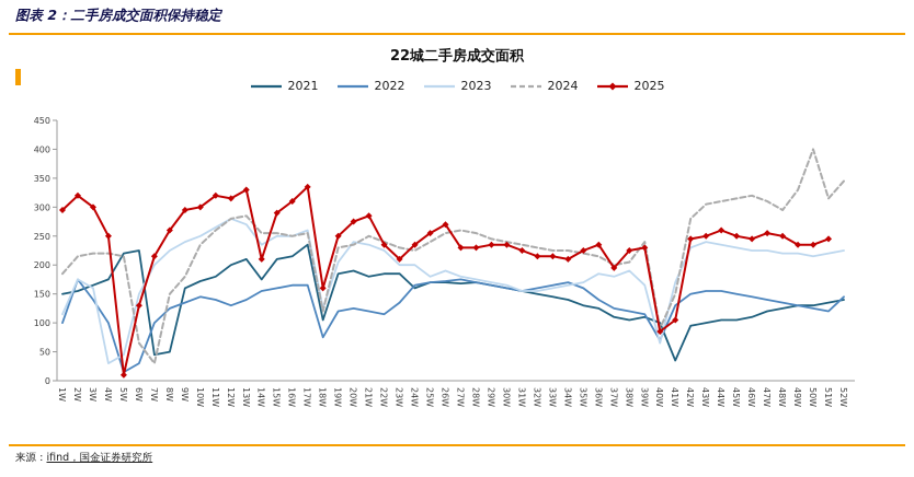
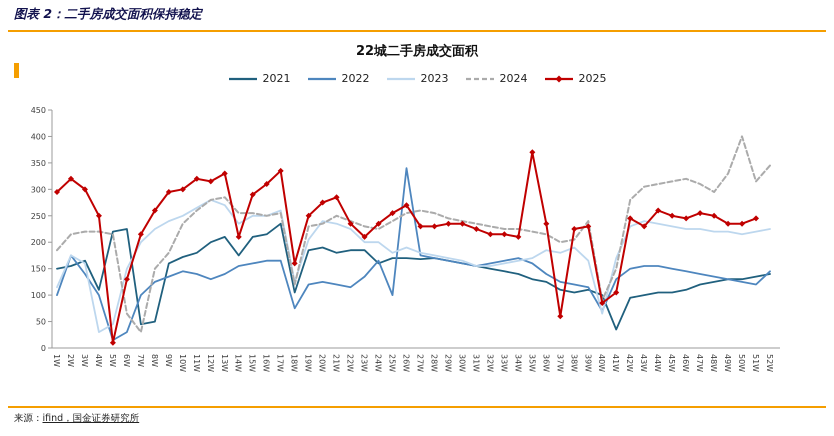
2021/4W: 180 -> 110
2022/25W: 170 -> 100
2022/26W: 170 -> 340
2025/35W: 220 -> 370
2025/37W: 200 -> 60
2025/43W: 250 -> 230
